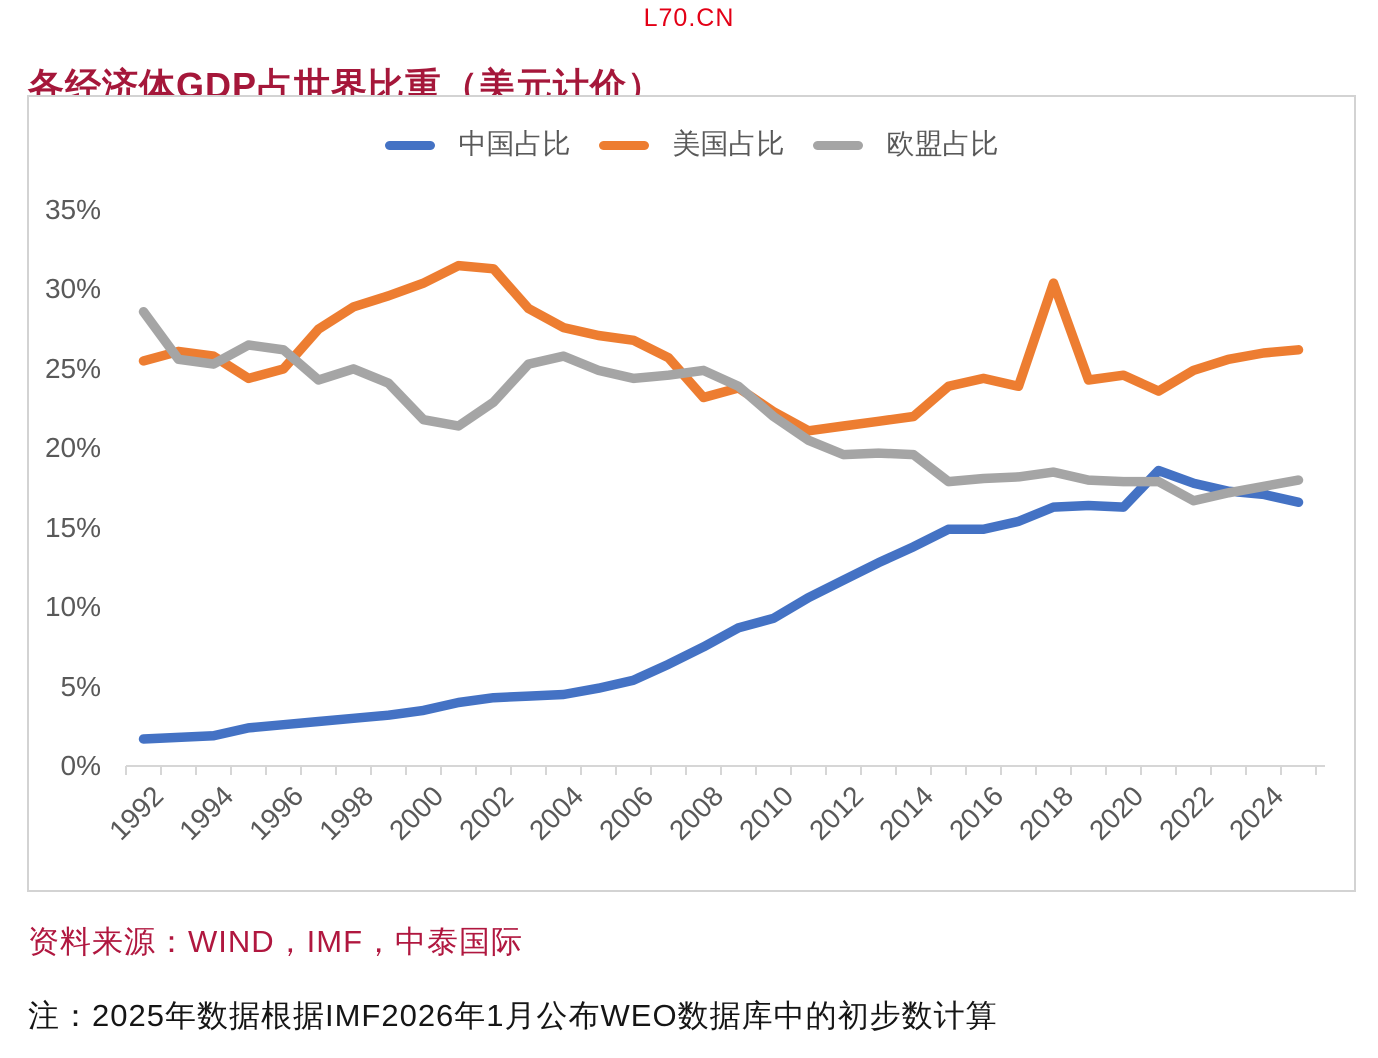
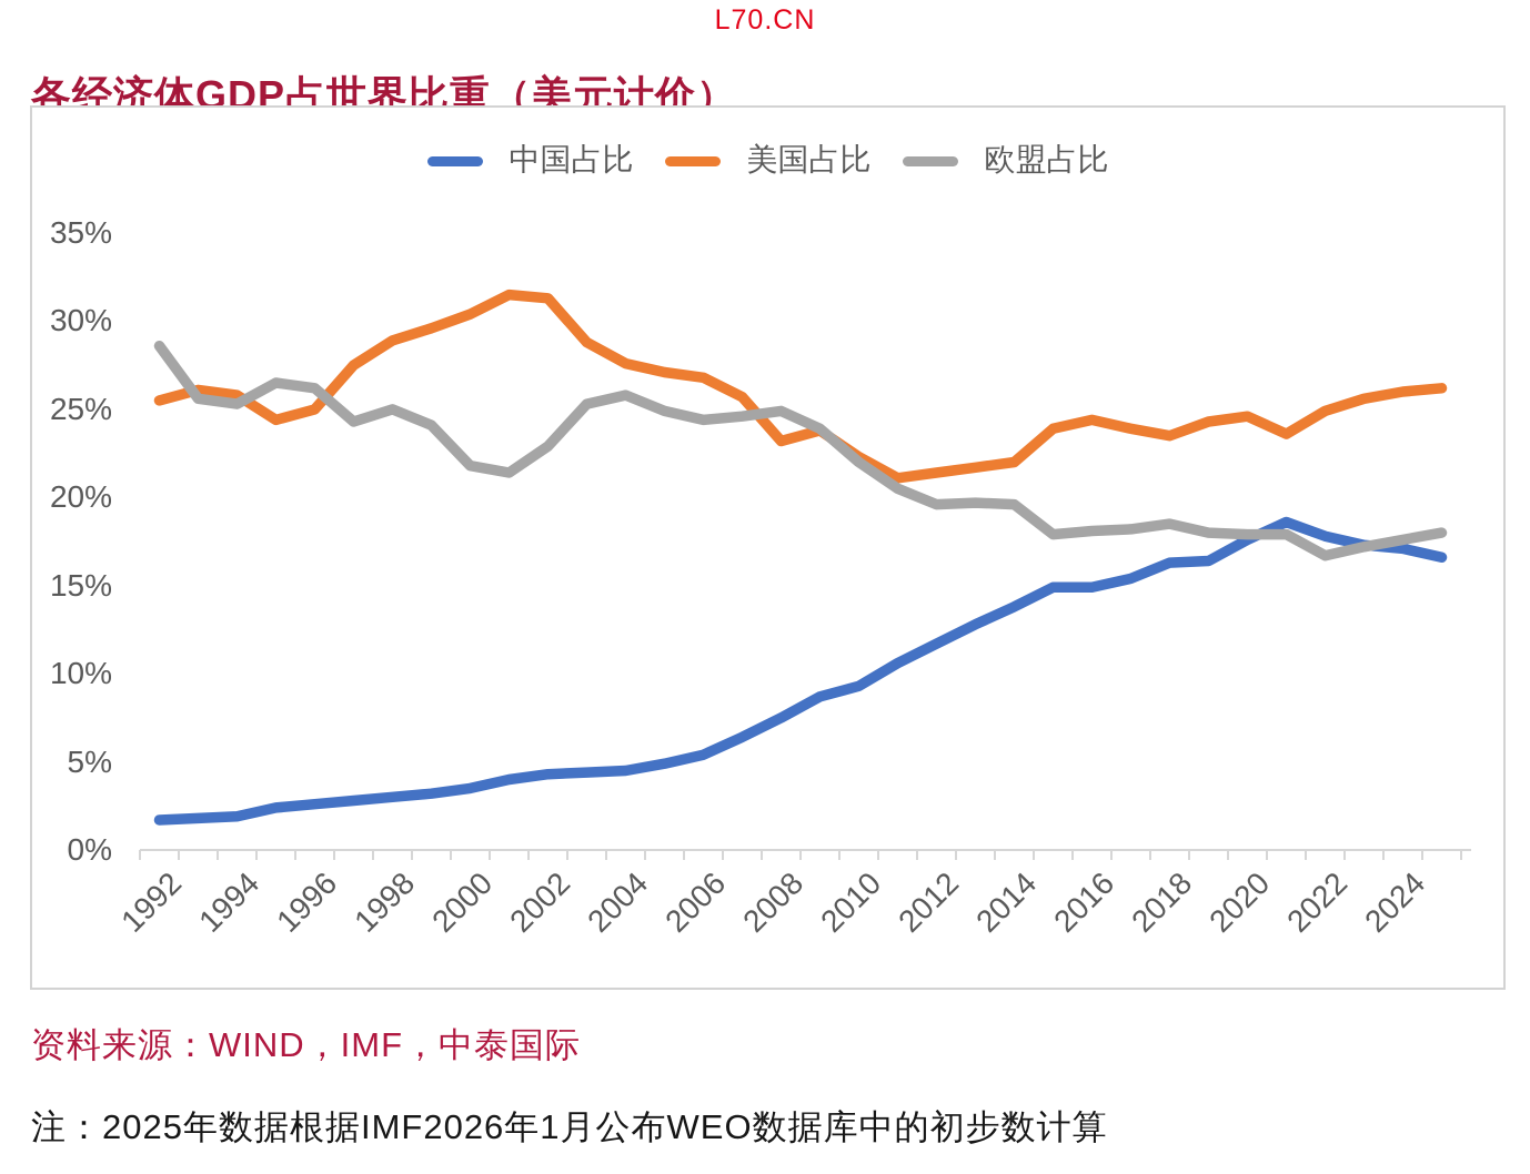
美国占比/2018: 30.4% -> 23.5%
中国占比/2020: 16.3% -> 17.6%
